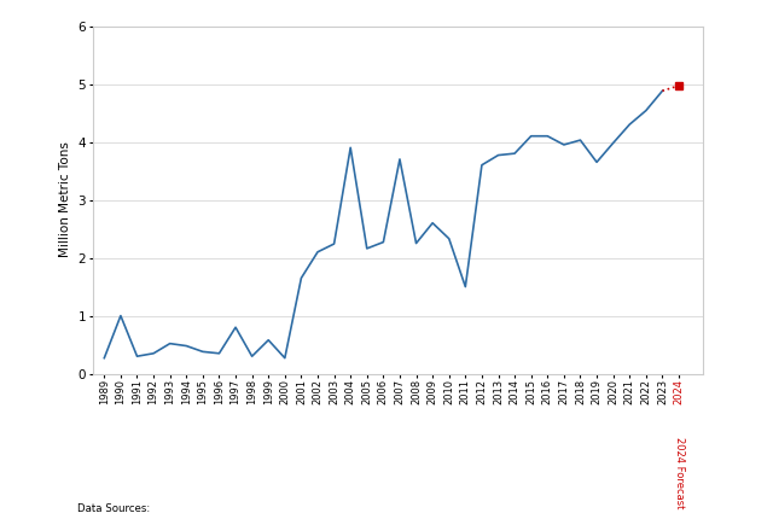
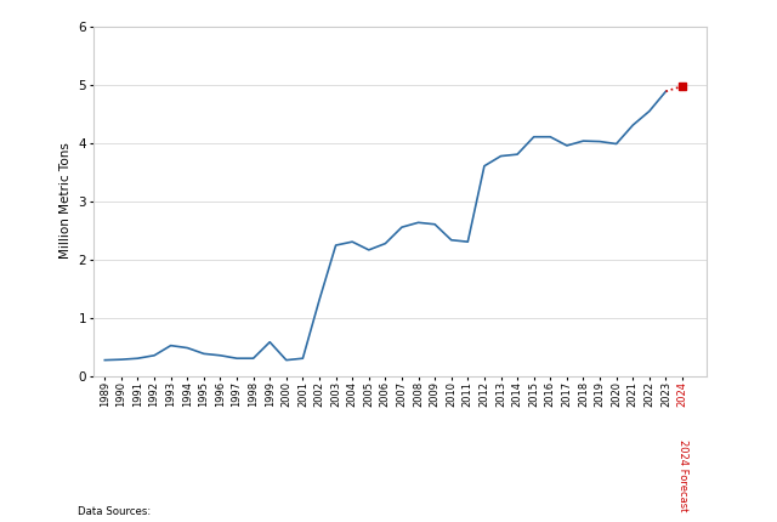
1990: 1.00 -> 0.28
1997: 0.80 -> 0.30
2001: 1.65 -> 0.30
2002: 2.10 -> 1.30
2004: 3.90 -> 2.30
2007: 3.70 -> 2.55
2008: 2.25 -> 2.63
2011: 1.50 -> 2.30
2019: 3.65 -> 4.02
